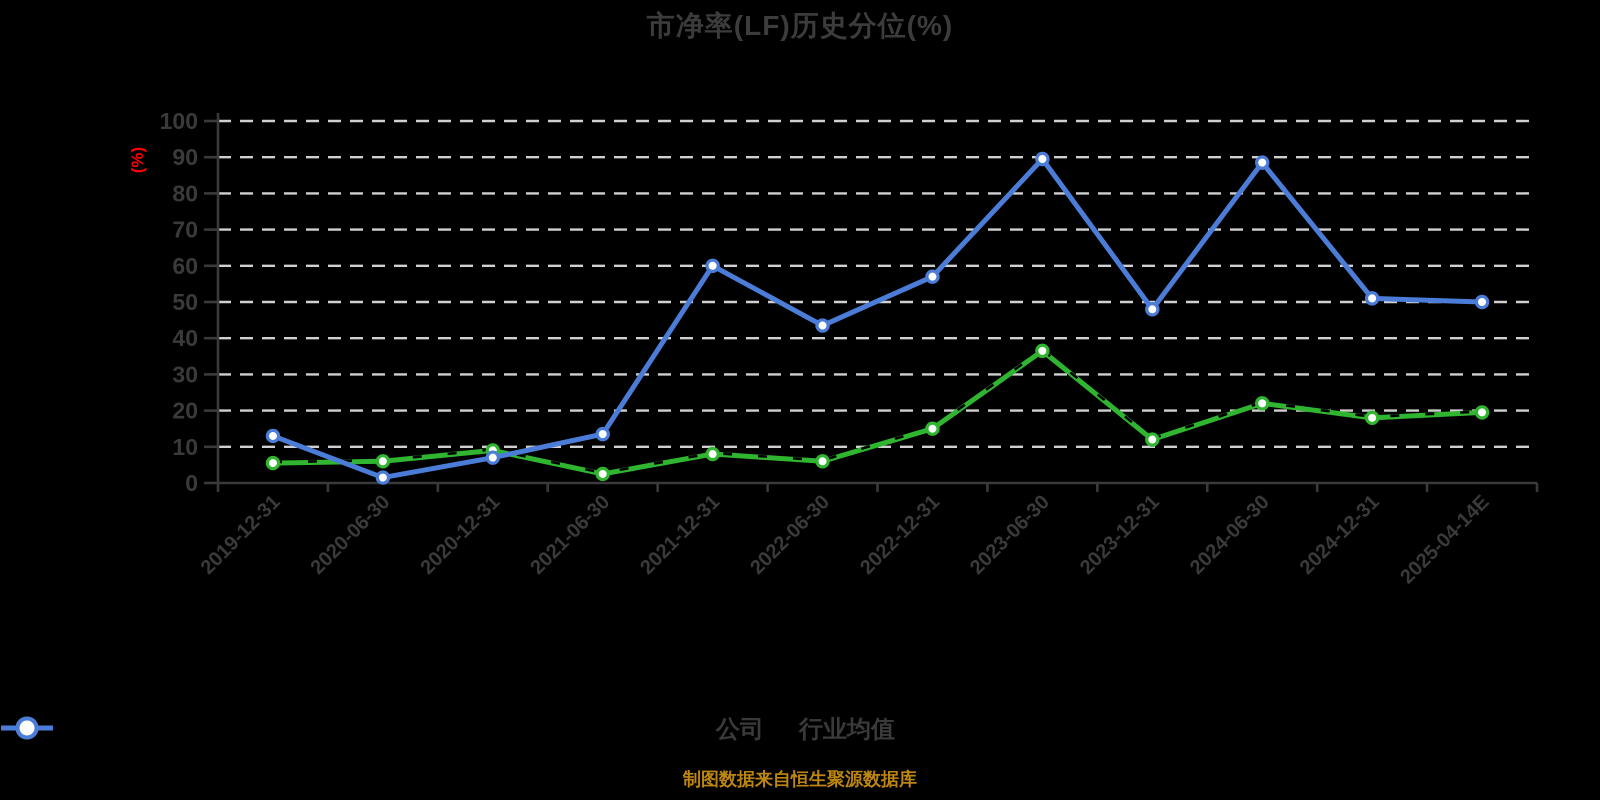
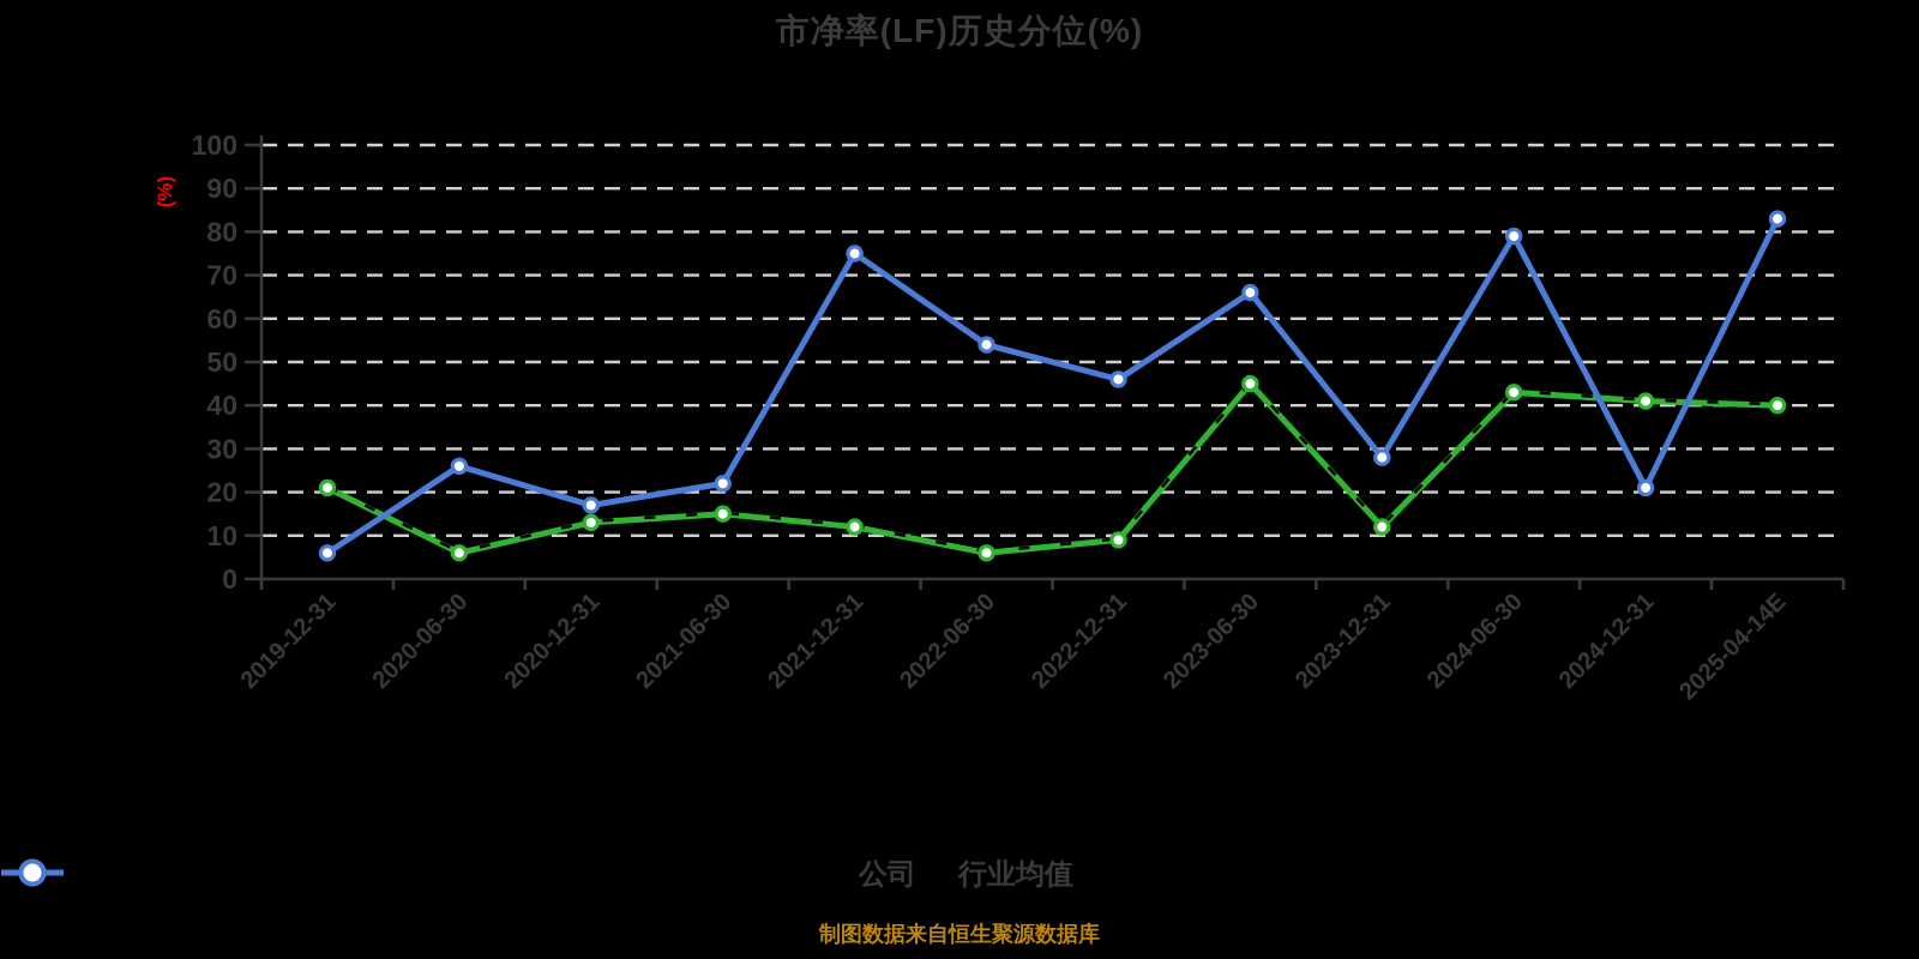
公司/2019-12-31: 6 -> 21
行业均值/2019-12-31: 13 -> 6
行业均值/2020-06-30: 2 -> 26
公司/2020-12-31: 9 -> 13
行业均值/2020-12-31: 7 -> 17
公司/2021-06-30: 2 -> 15
行业均值/2021-06-30: 14 -> 22
公司/2021-12-31: 8 -> 12
行业均值/2021-12-31: 60 -> 75
行业均值/2022-06-30: 44 -> 54
公司/2022-12-31: 15 -> 9
行业均值/2022-12-31: 57 -> 46
公司/2023-06-30: 36 -> 45
行业均值/2023-06-30: 90 -> 66
行业均值/2023-12-31: 48 -> 28
公司/2024-06-30: 22 -> 43
行业均值/2024-06-30: 88 -> 79
公司/2024-12-31: 18 -> 41
行业均值/2024-12-31: 51 -> 21
公司/2025-04-14E: 20 -> 40
行业均值/2025-04-14E: 50 -> 83
